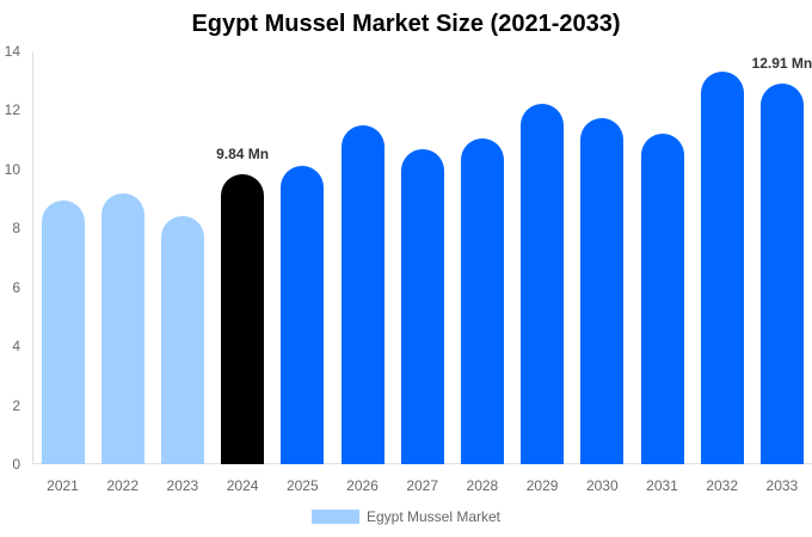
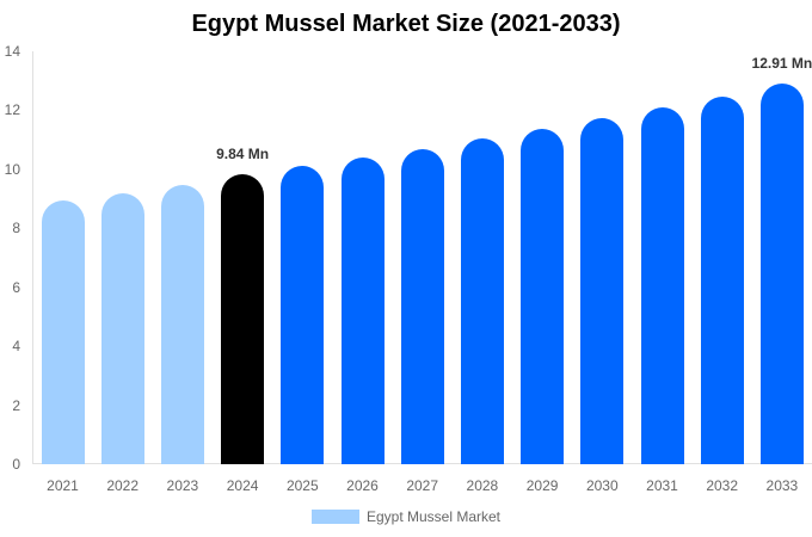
2023: 8.4 -> 9.5
2026: 11.5 -> 10.4
2029: 12.2 -> 11.4
2031: 11.2 -> 12.1
2032: 13.3 -> 12.5
